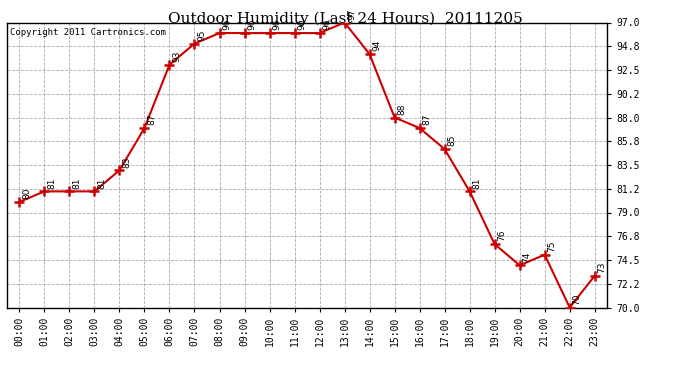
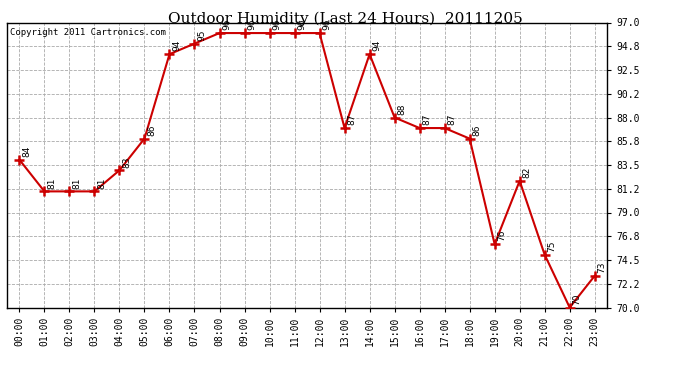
00:00: 80 -> 84
05:00: 87 -> 86
06:00: 93 -> 94
13:00: 97 -> 87
17:00: 85 -> 87
18:00: 81 -> 86
20:00: 74 -> 82
